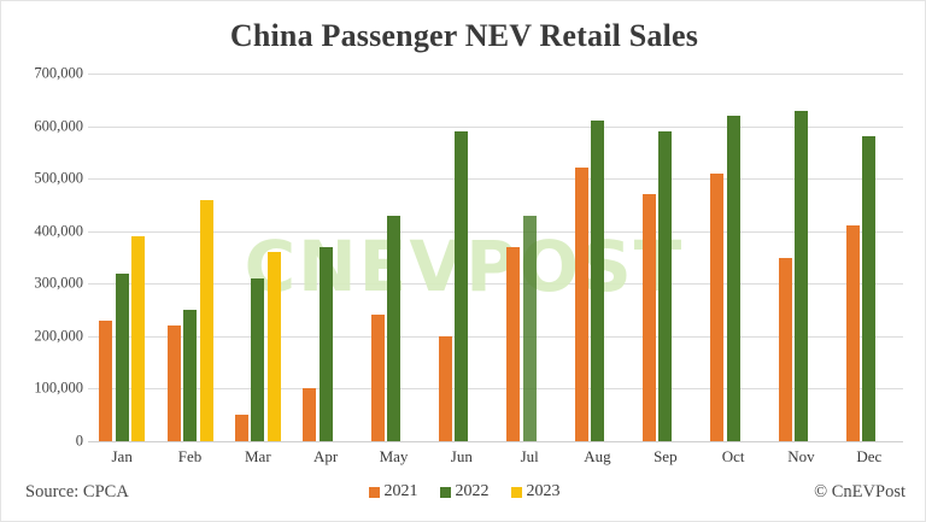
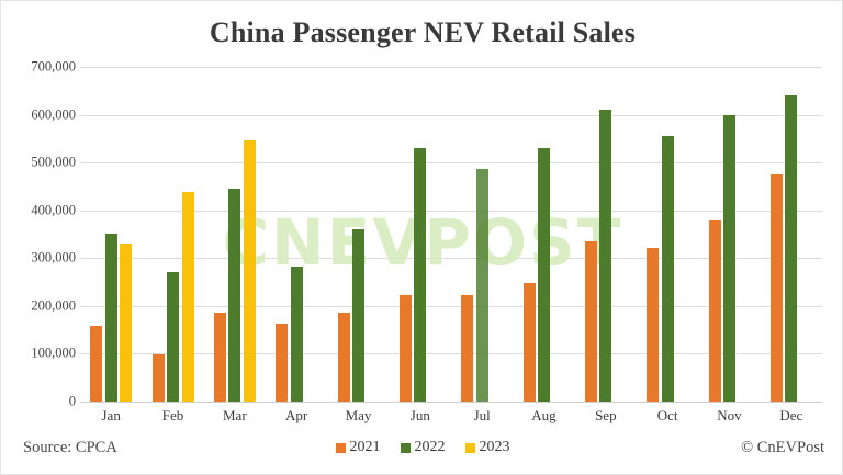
2021/Jan: 230000 -> 160000
2022/Jan: 320000 -> 350000
2023/Jan: 390000 -> 330000
2021/Feb: 220000 -> 100000
2022/Feb: 250000 -> 270000
2023/Feb: 460000 -> 440000
2021/Mar: 50000 -> 180000
2022/Mar: 310000 -> 440000
2023/Mar: 360000 -> 550000
2021/Apr: 100000 -> 160000
2022/Apr: 370000 -> 280000
2021/May: 240000 -> 180000
2022/May: 430000 -> 360000
2021/Jun: 200000 -> 220000
2022/Jun: 590000 -> 530000
2021/Jul: 370000 -> 220000
2022/Jul: 430000 -> 490000
2021/Aug: 520000 -> 250000
2022/Aug: 610000 -> 530000
2021/Sep: 470000 -> 330000
2022/Sep: 590000 -> 610000
2021/Oct: 510000 -> 320000
2022/Oct: 620000 -> 560000
2021/Nov: 350000 -> 380000
2022/Nov: 630000 -> 600000
2021/Dec: 410000 -> 480000
2022/Dec: 580000 -> 640000
